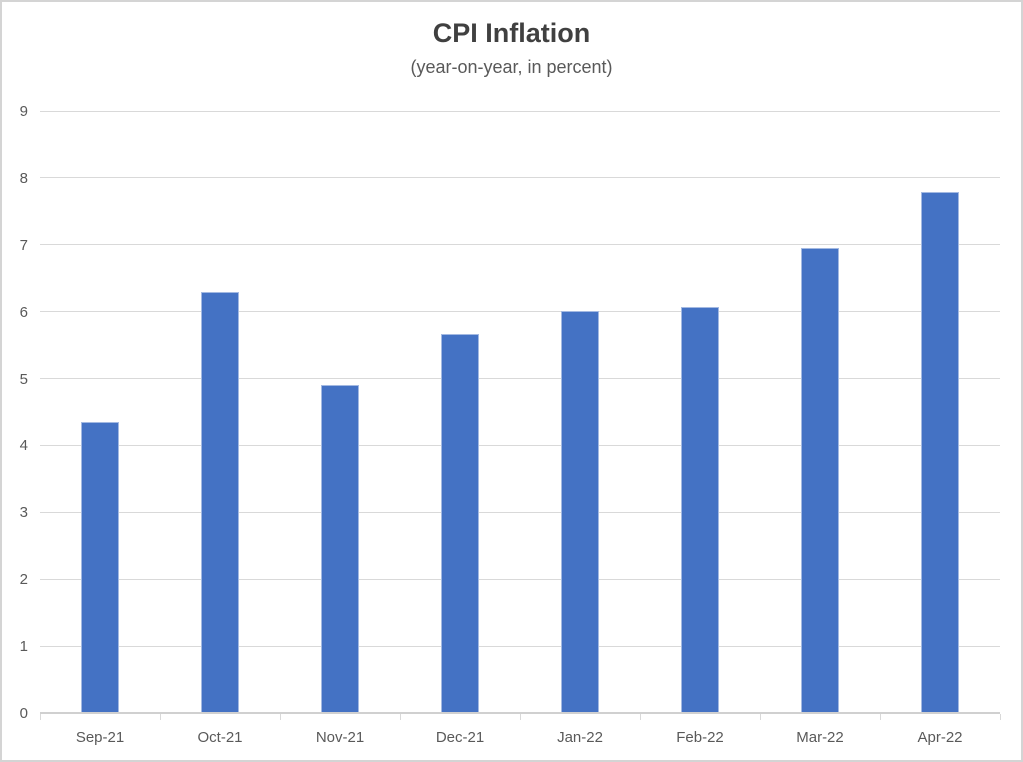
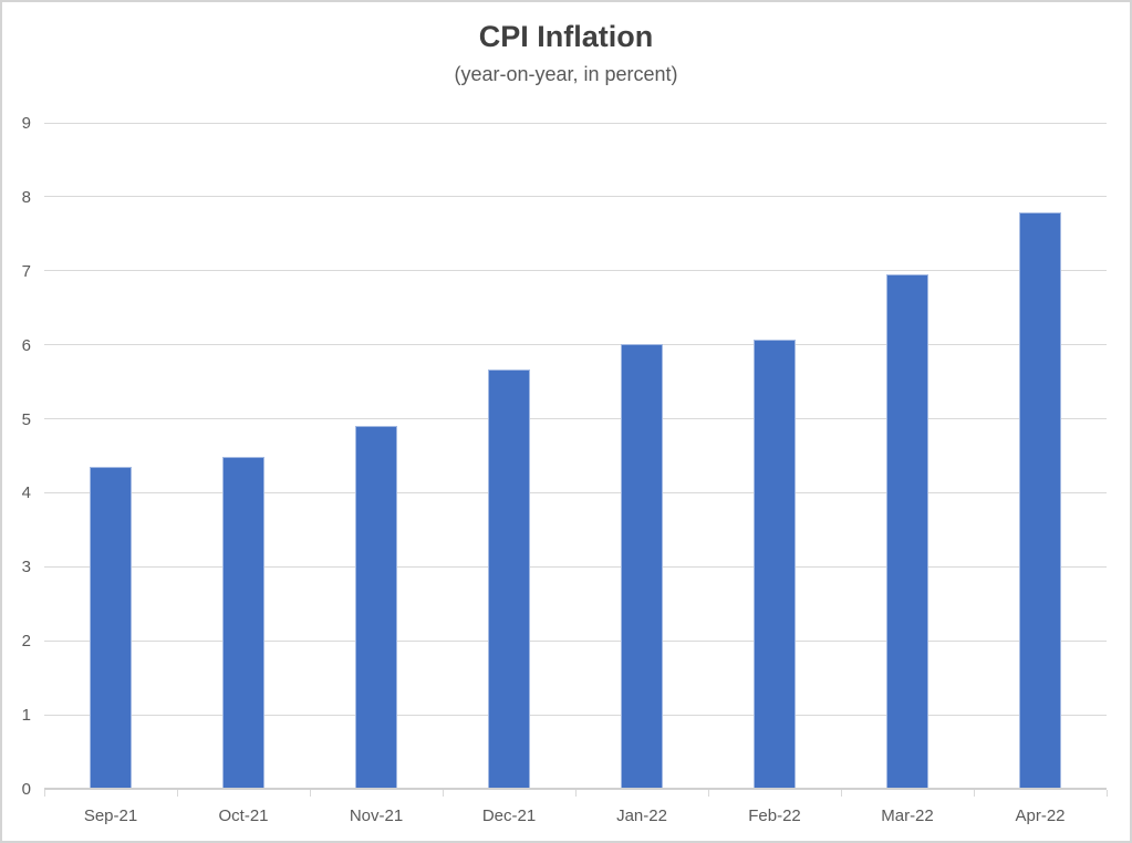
Oct-21: 6.3 -> 4.5
